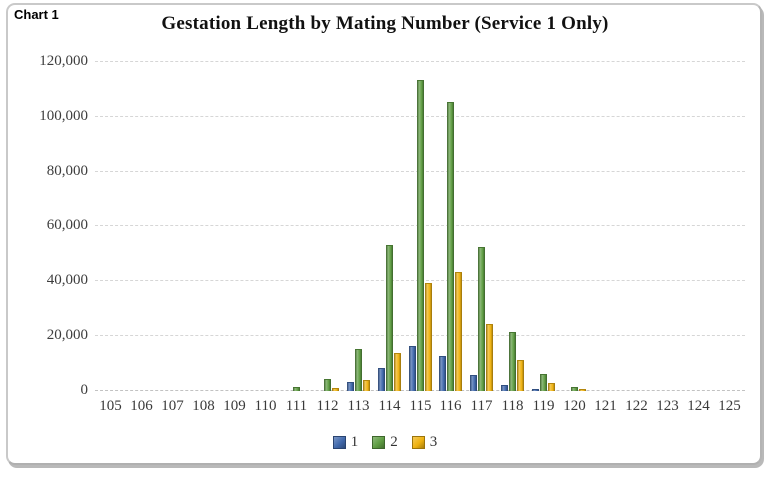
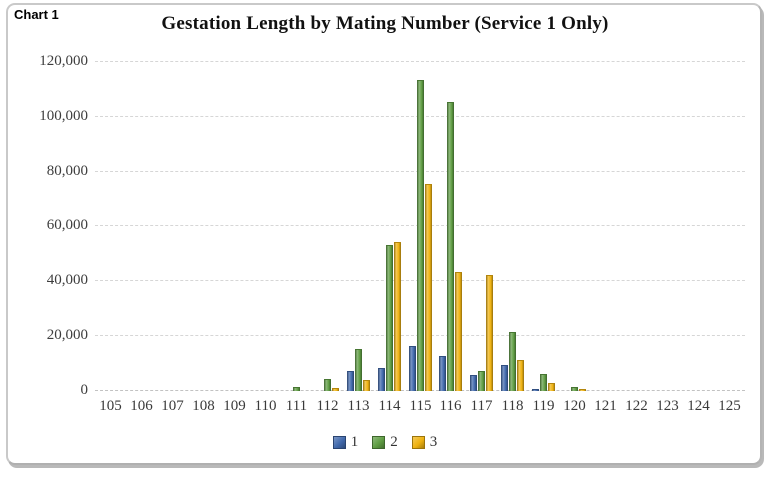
1/113: 3000 -> 7000
3/114: 14000 -> 54000
3/115: 39000 -> 75000
2/117: 52000 -> 7000
3/117: 24000 -> 42000
1/118: 2000 -> 9000
